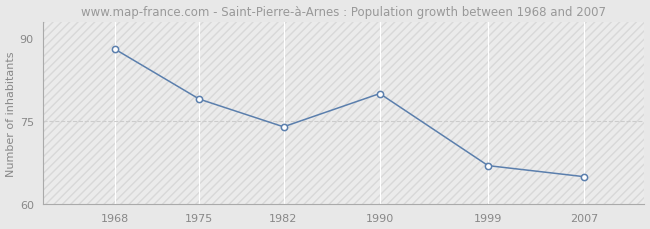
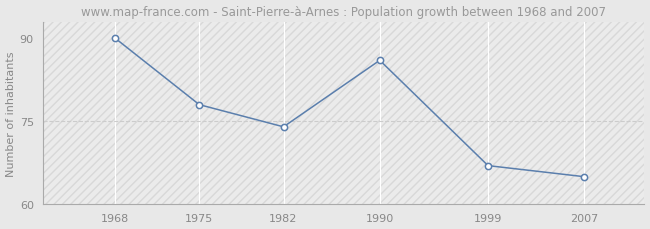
1968: 88 -> 90
1975: 79 -> 78
1990: 80 -> 86
